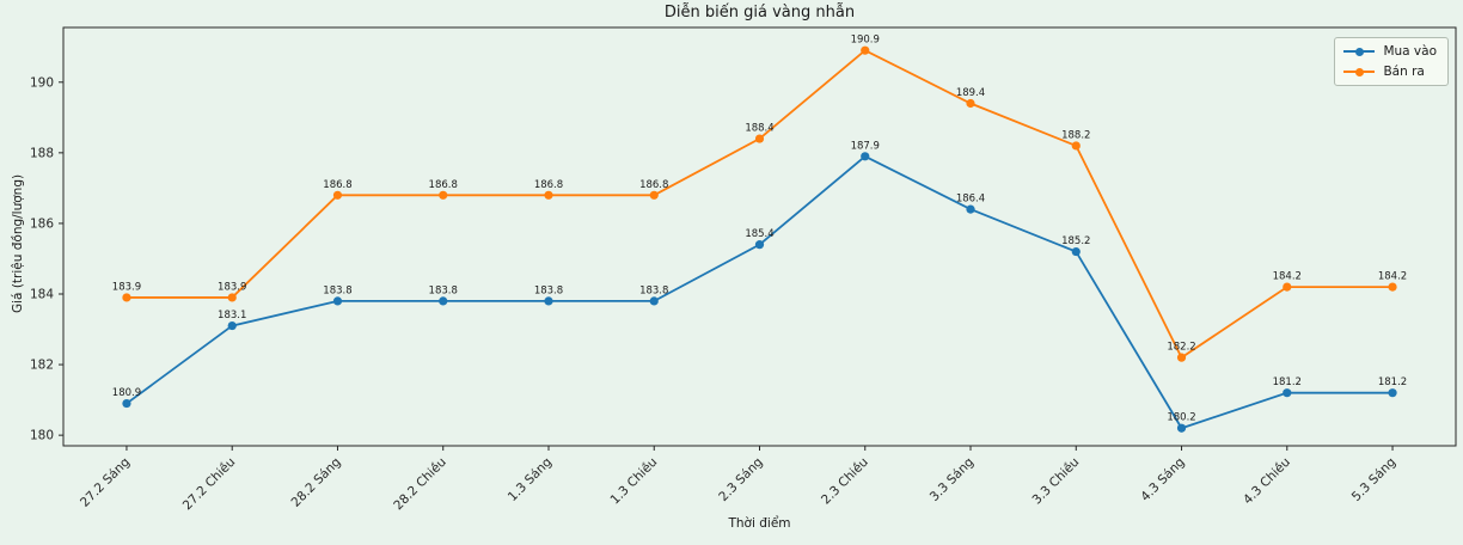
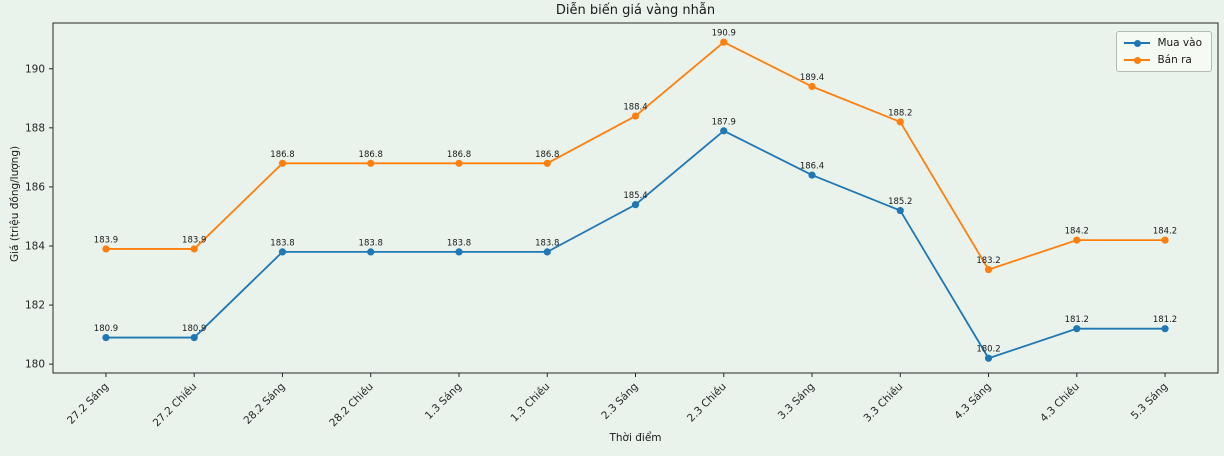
Mua vào/27.2 Chiều: 183.1 -> 180.9
Bán ra/4.3 Sáng: 182.2 -> 183.2
